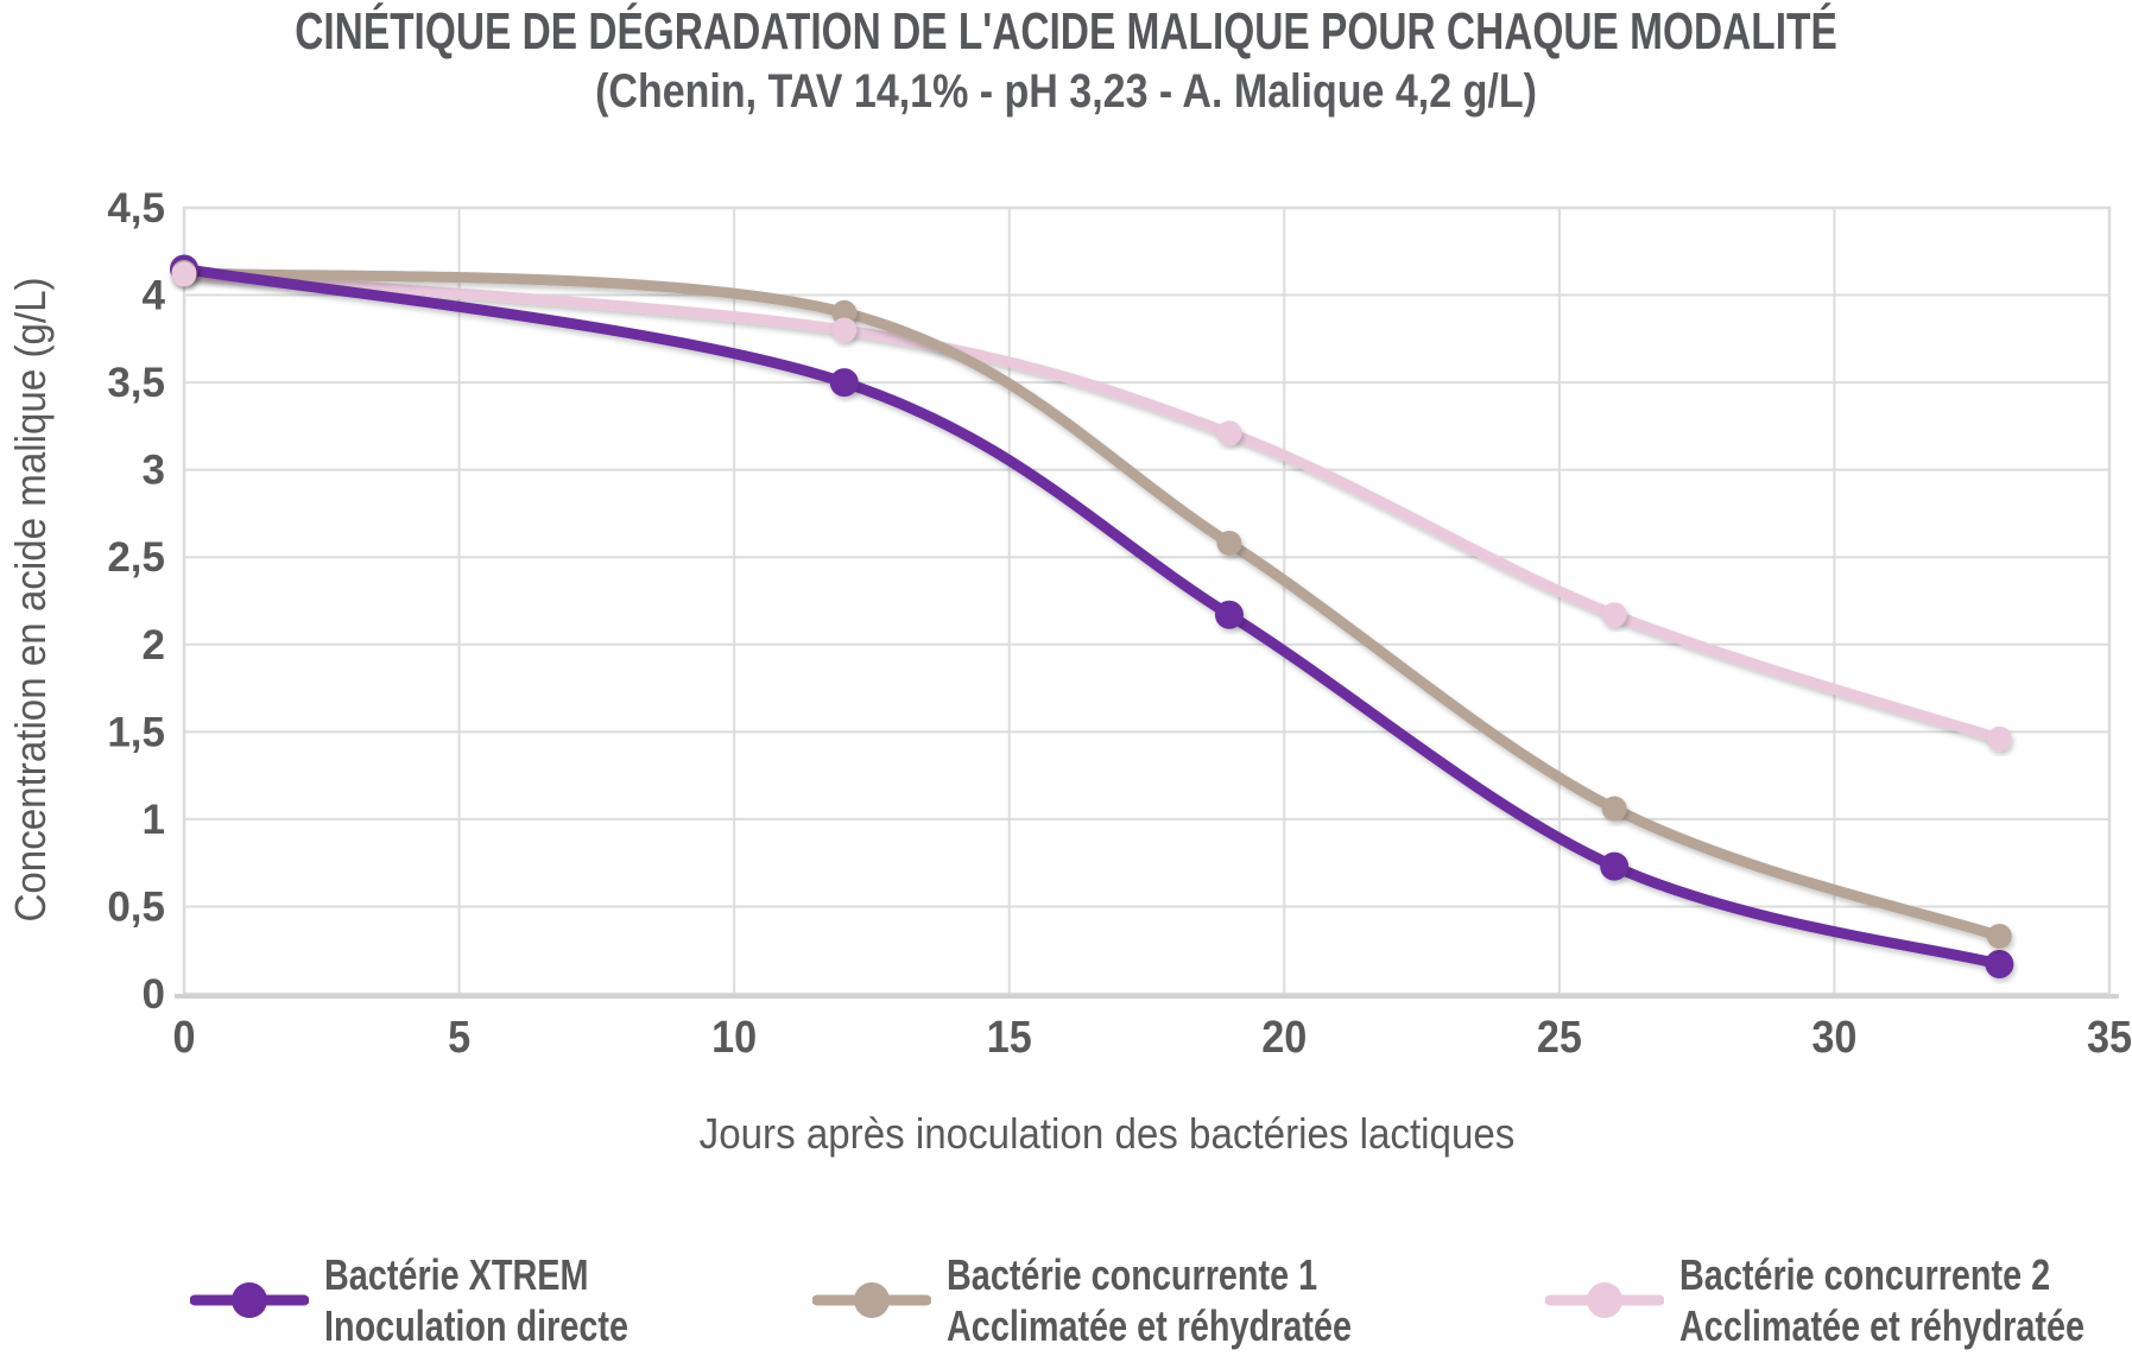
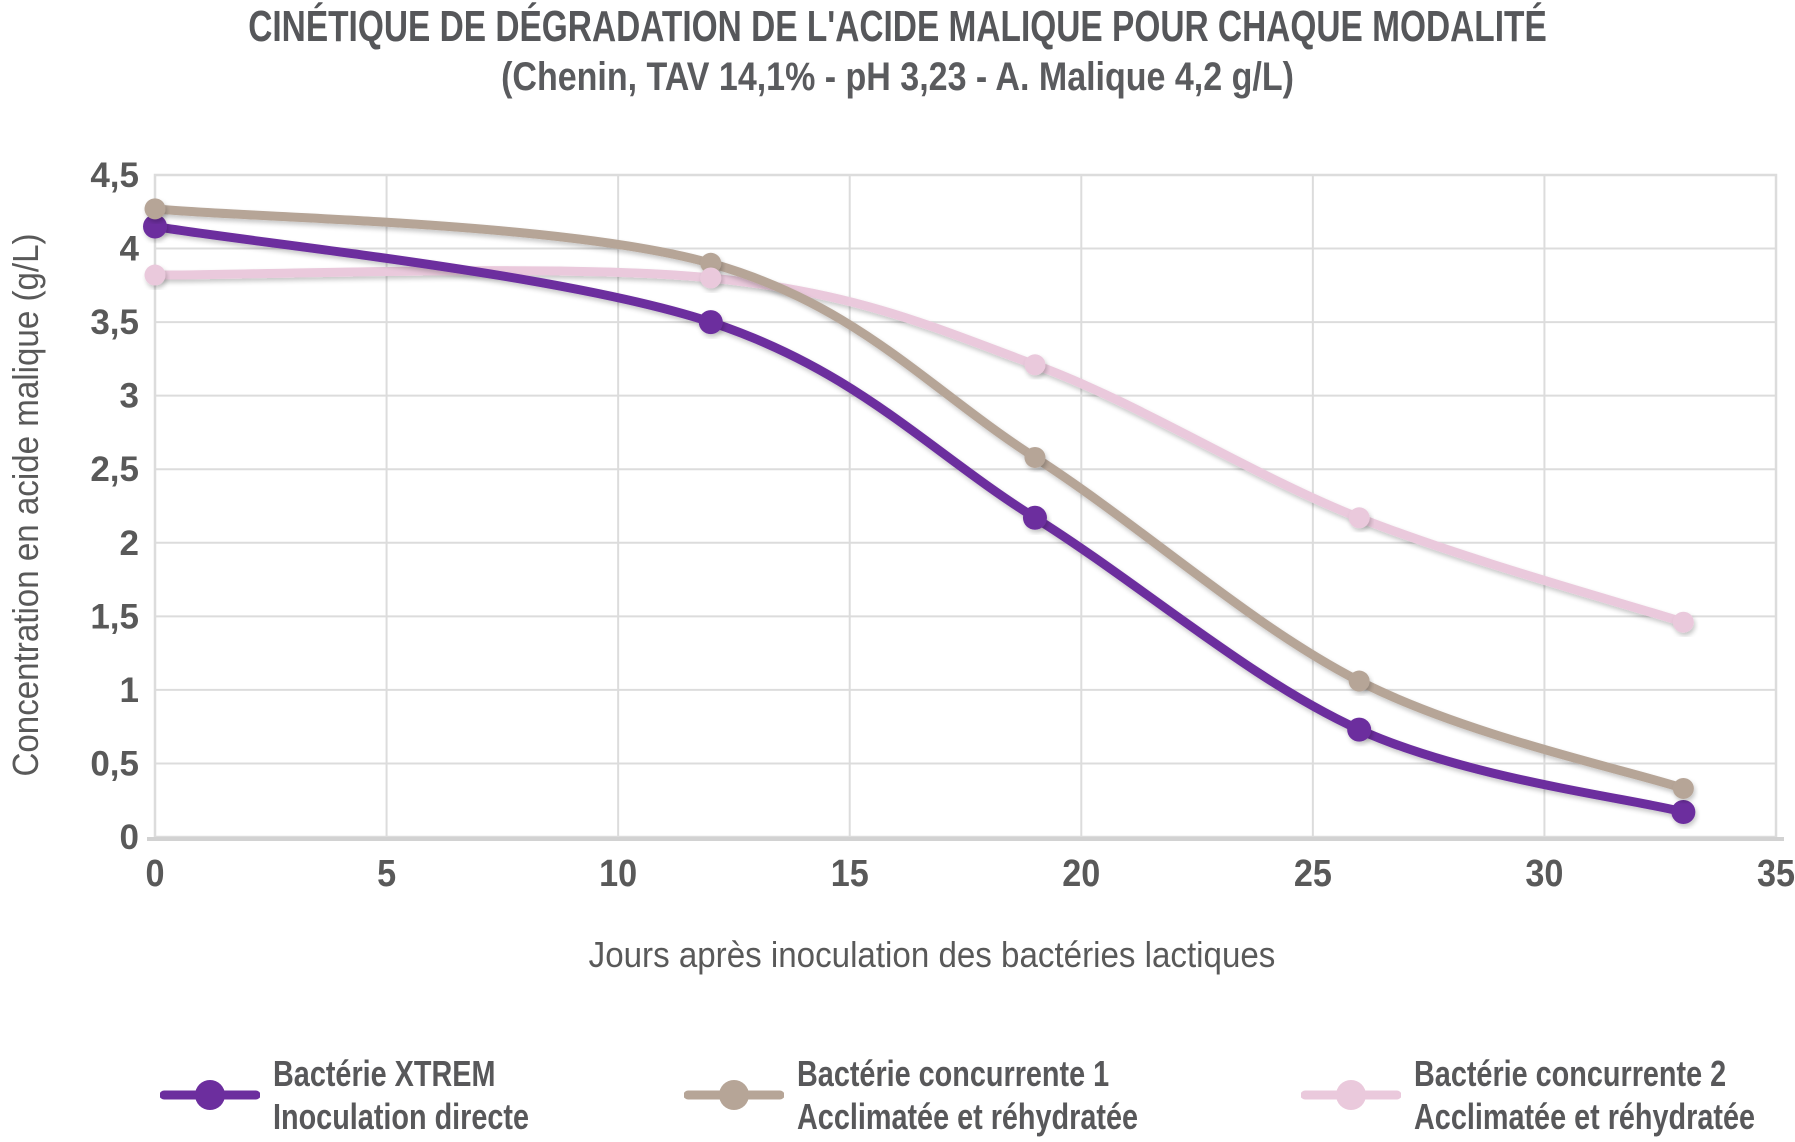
Bactérie concurrente 1/0: 4,13 -> 4,27
Bactérie concurrente 2/0: 4,12 -> 3,82
